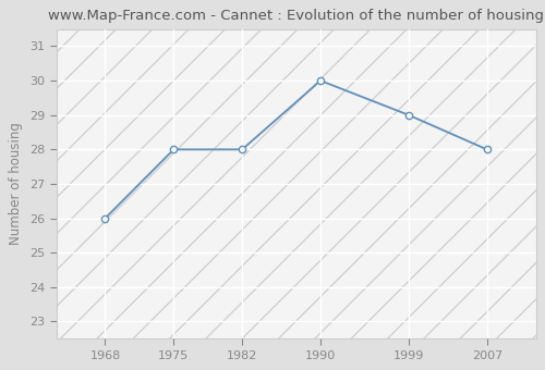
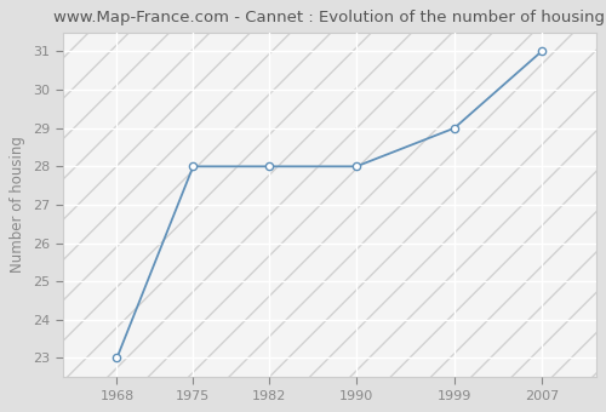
1968: 26 -> 23
1990: 30 -> 28
2007: 28 -> 31
